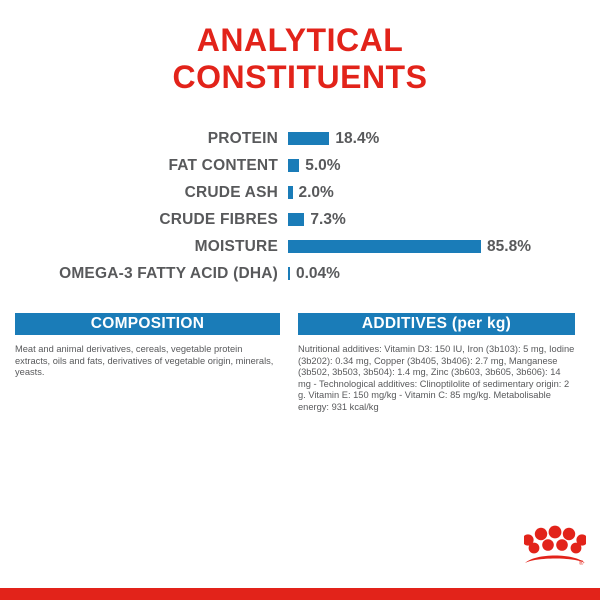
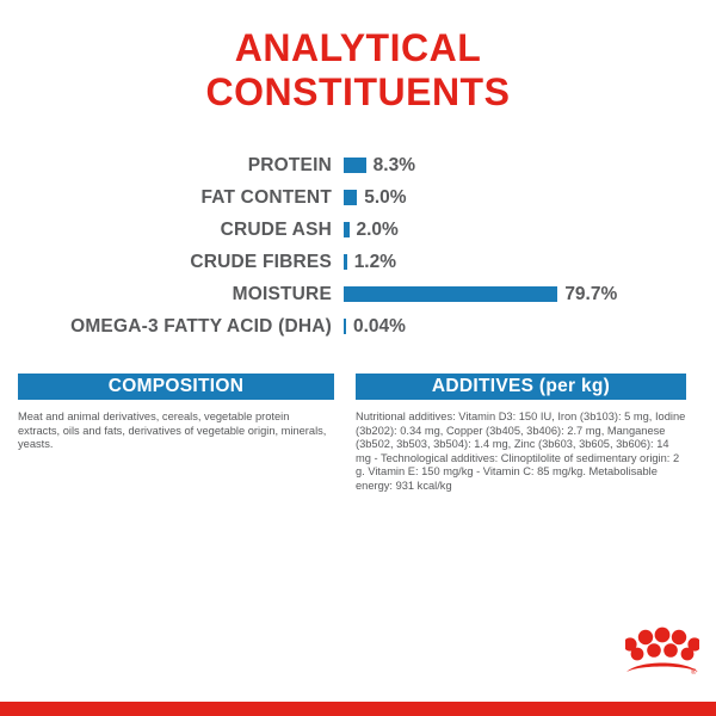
PROTEIN: 18.4% -> 8.3%
CRUDE FIBRES: 7.3% -> 1.2%
MOISTURE: 85.8% -> 79.7%
